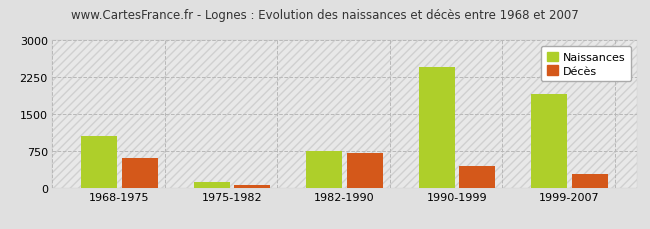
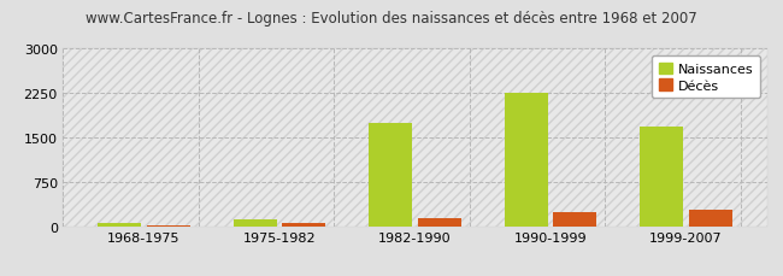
Naissances/1968-1975: 1050 -> 50
Décès/1968-1975: 600 -> 20
Naissances/1982-1990: 750 -> 1750
Décès/1982-1990: 700 -> 130
Naissances/1990-1999: 2450 -> 2250
Décès/1990-1999: 450 -> 230
Naissances/1999-2007: 1900 -> 1680
